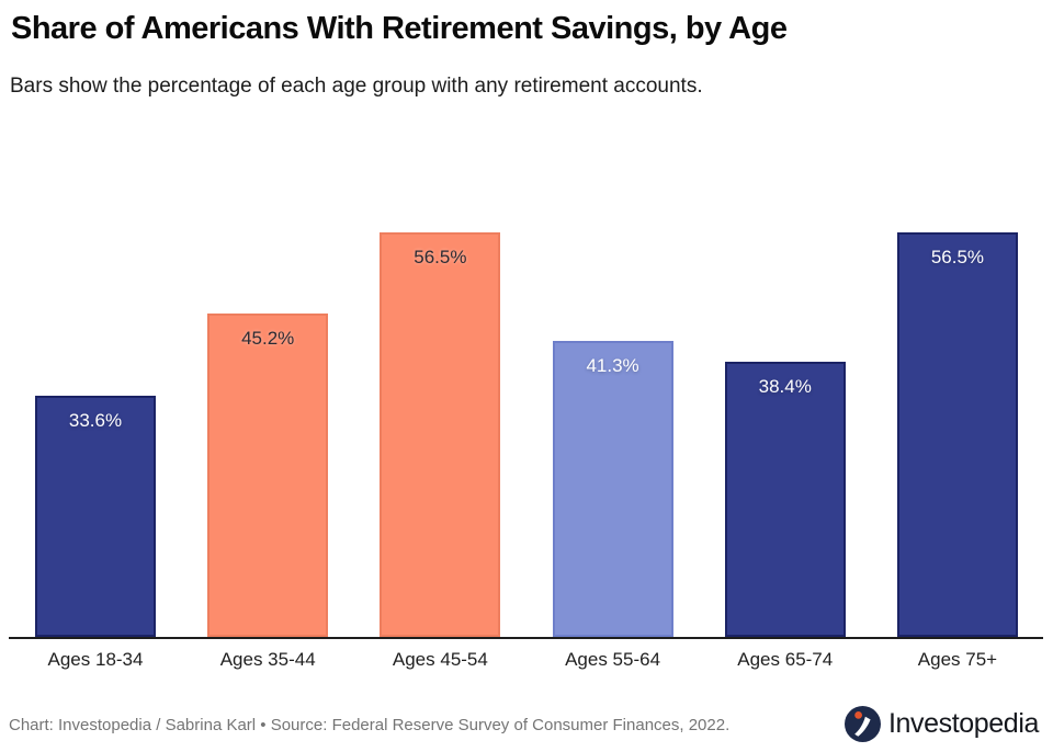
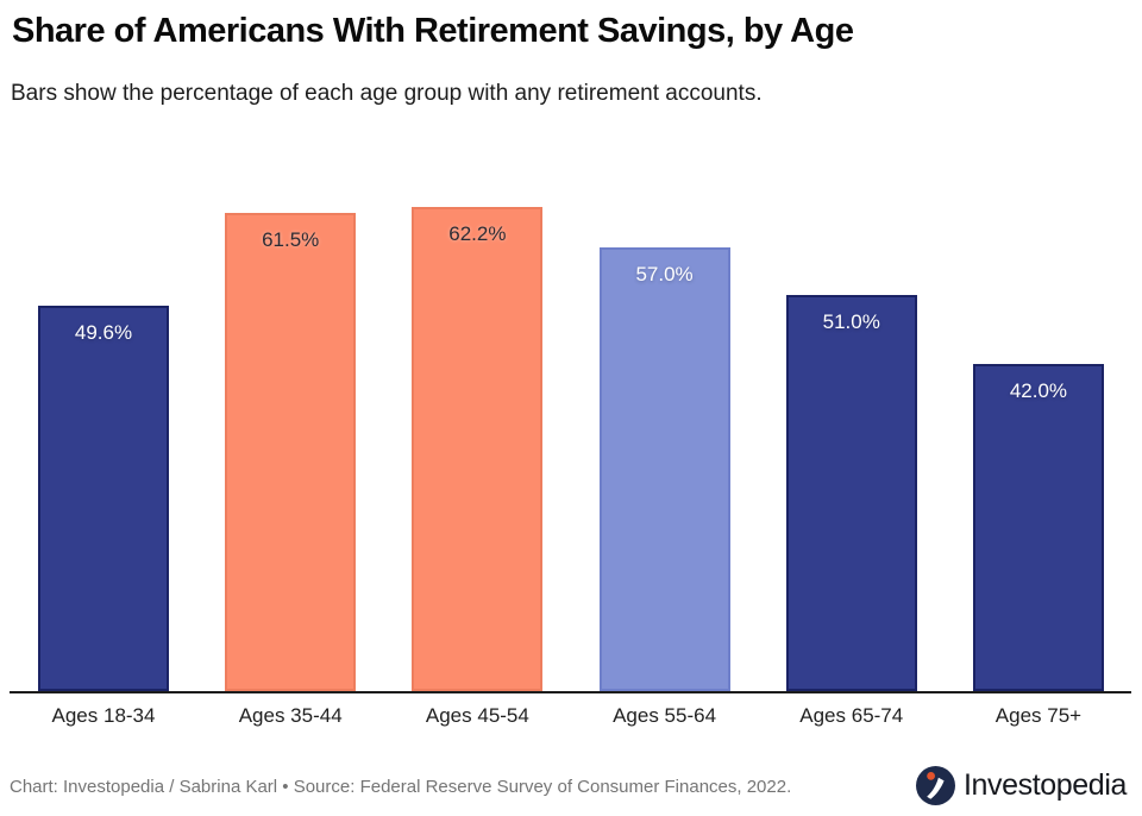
Ages 18-34: 33.6% -> 49.6%
Ages 35-44: 45.2% -> 61.5%
Ages 45-54: 56.5% -> 62.2%
Ages 55-64: 41.3% -> 57.0%
Ages 65-74: 38.4% -> 51.0%
Ages 75+: 56.5% -> 42.0%
